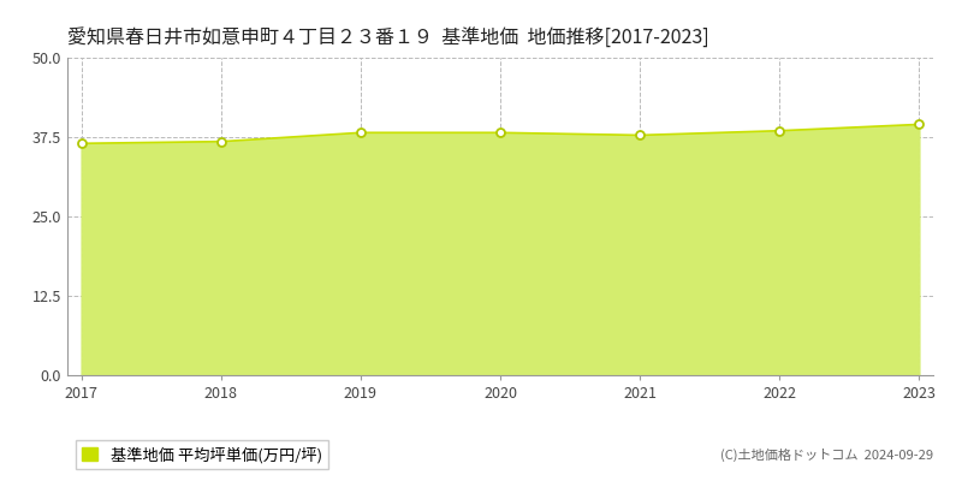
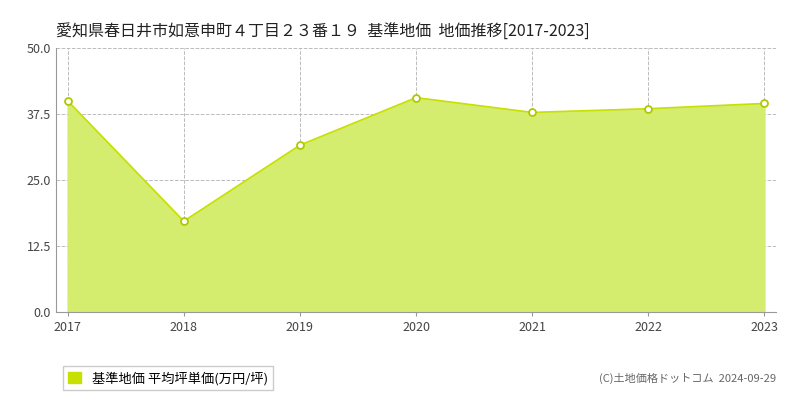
2017: 36.5 -> 40.0
2018: 36.8 -> 17.2
2019: 38.2 -> 31.6
2020: 38.2 -> 40.6
